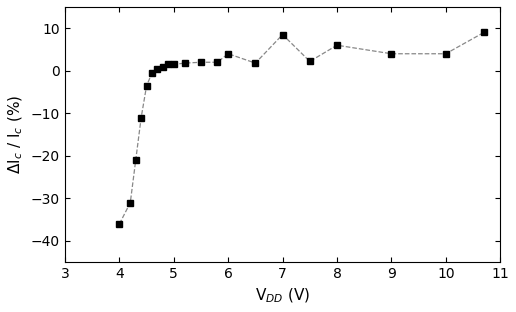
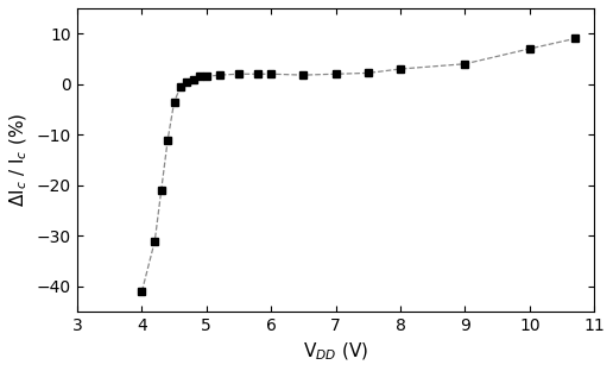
4: -36.0 -> -41.0
6: 4.0 -> 2.0
7: 8.5 -> 2.0
8: 6.0 -> 3.0
10: 4.0 -> 7.0
